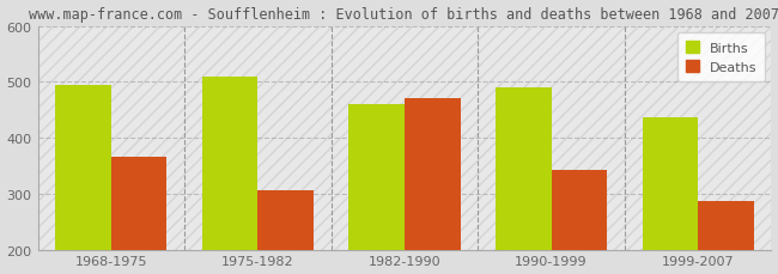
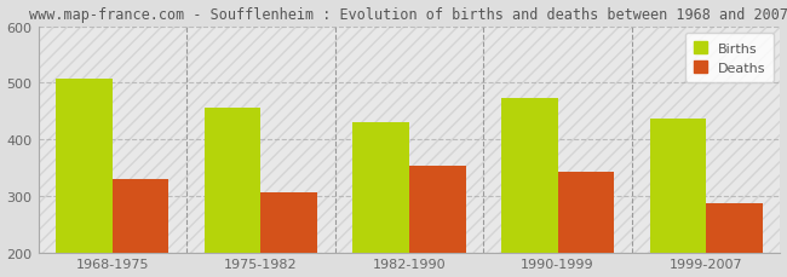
Births/1968-1975: 495 -> 508
Deaths/1968-1975: 365 -> 330
Births/1975-1982: 510 -> 455
Births/1982-1990: 460 -> 430
Deaths/1982-1990: 470 -> 352
Births/1990-1999: 490 -> 472
